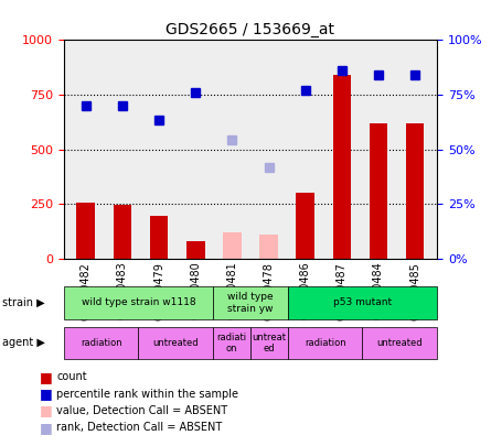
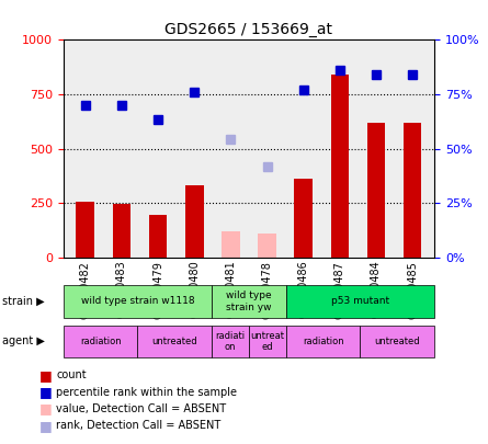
GSM60480: 80 -> 330
GSM60486: 300 -> 360
